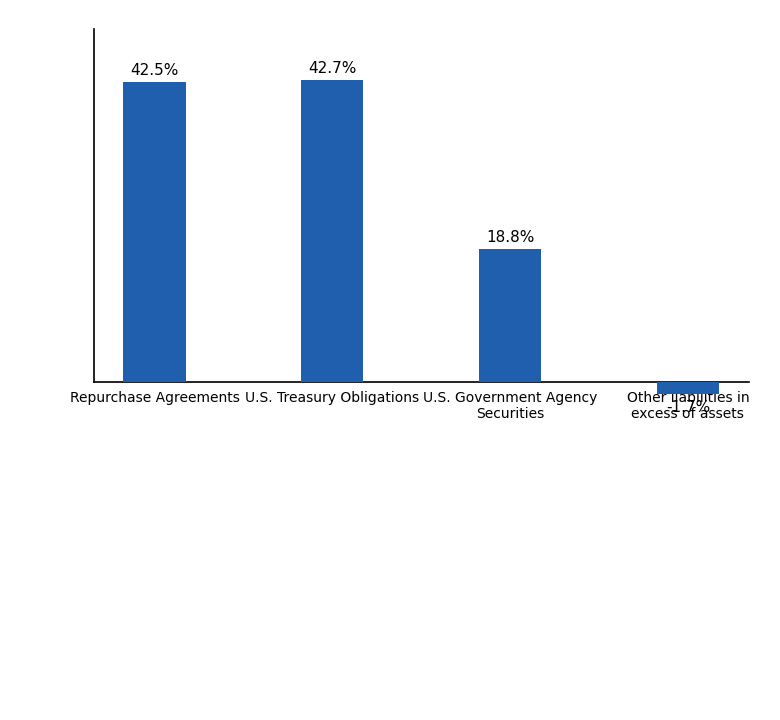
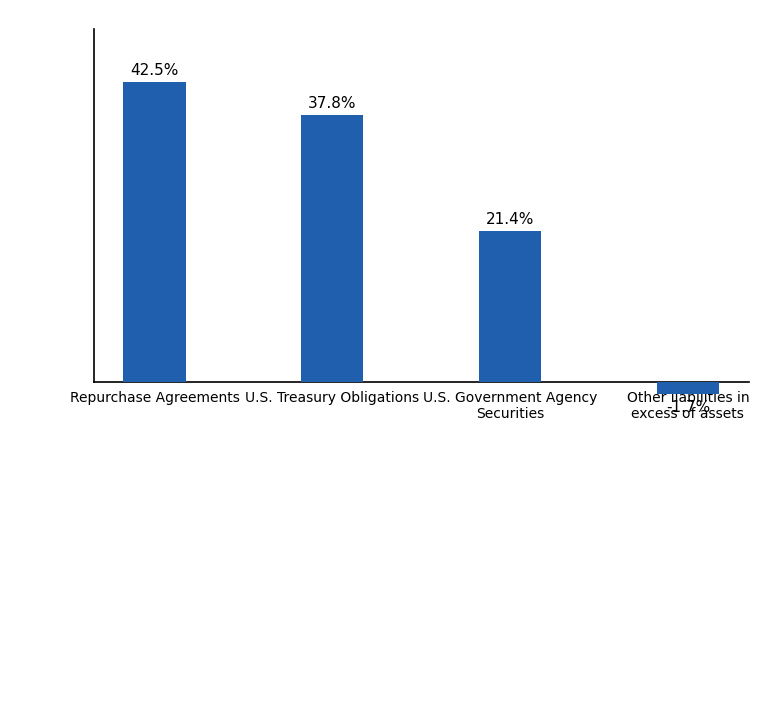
U.S. Treasury Obligations: 42.7% -> 37.8%
U.S. Government Agency Securities: 18.8% -> 21.4%
